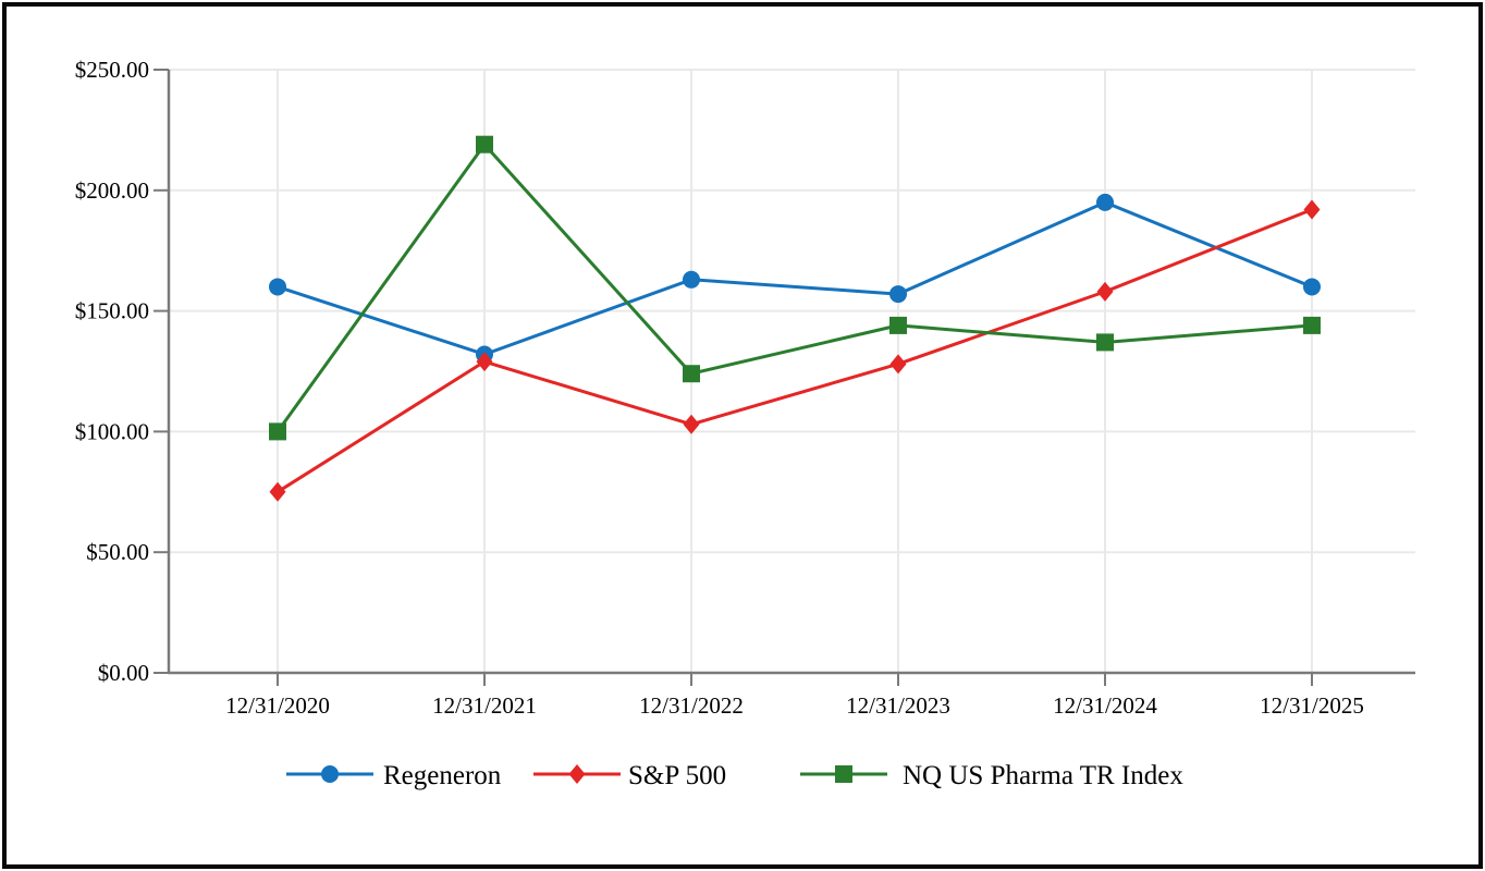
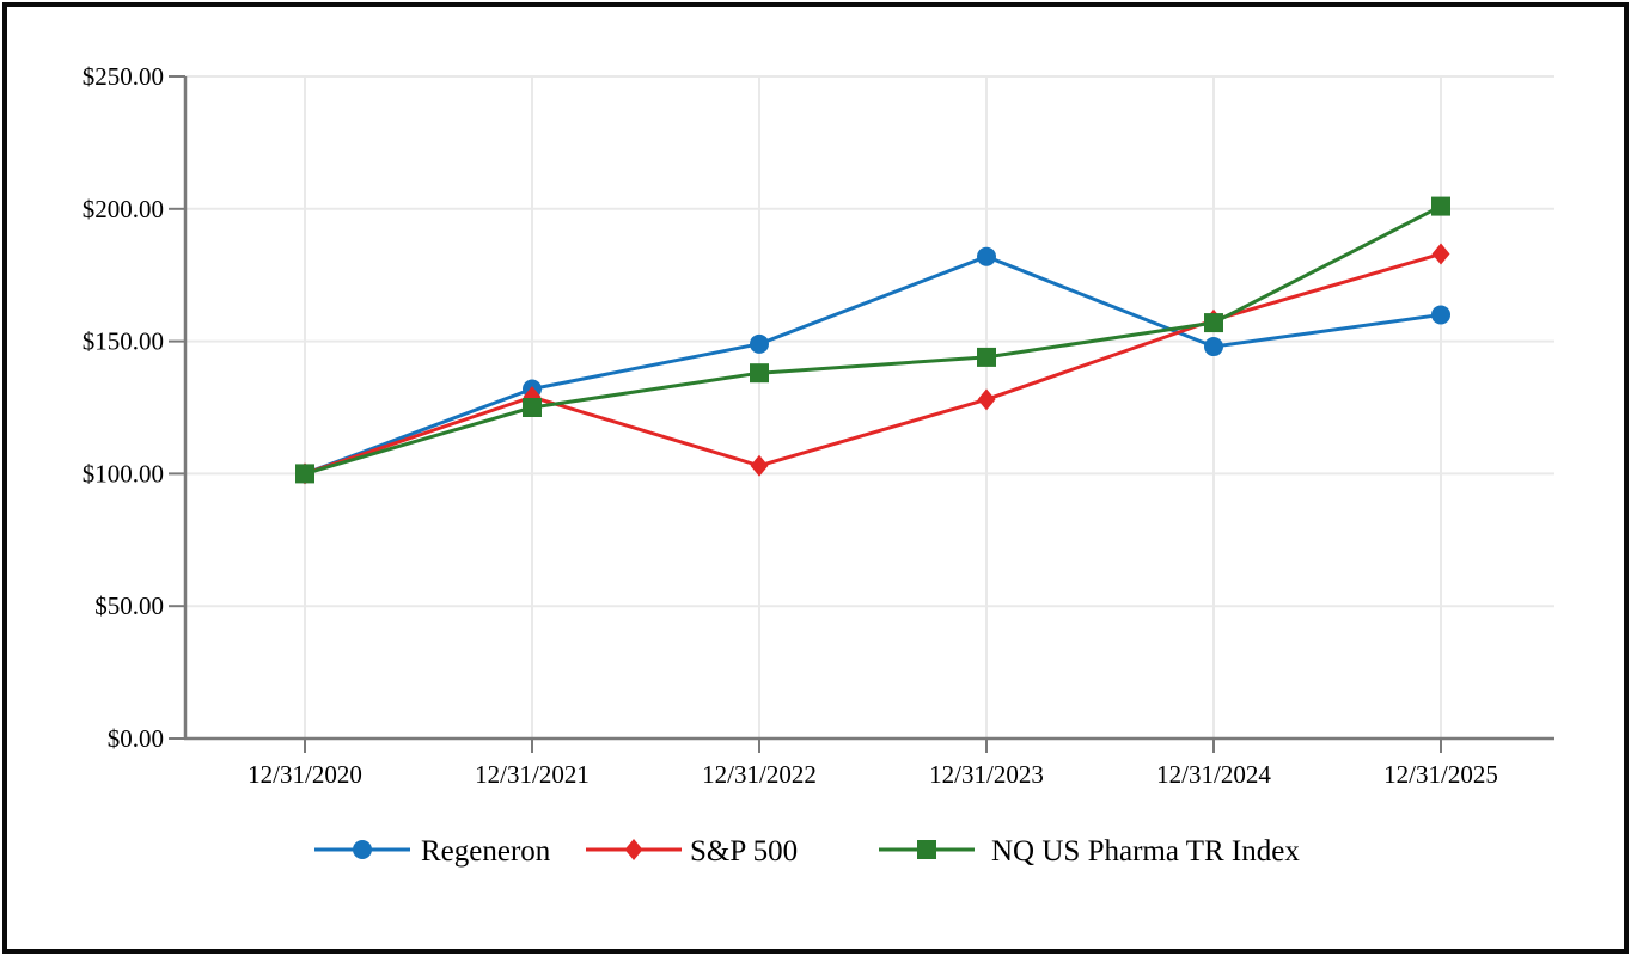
Regeneron/12/31/2020: $160 -> $100
S&P 500/12/31/2020: $75 -> $100
NQ US Pharma TR Index/12/31/2021: $219 -> $125
Regeneron/12/31/2022: $163 -> $149
NQ US Pharma TR Index/12/31/2022: $124 -> $138
Regeneron/12/31/2023: $157 -> $182
Regeneron/12/31/2024: $195 -> $148
NQ US Pharma TR Index/12/31/2024: $137 -> $157
S&P 500/12/31/2025: $192 -> $183
NQ US Pharma TR Index/12/31/2025: $144 -> $201
